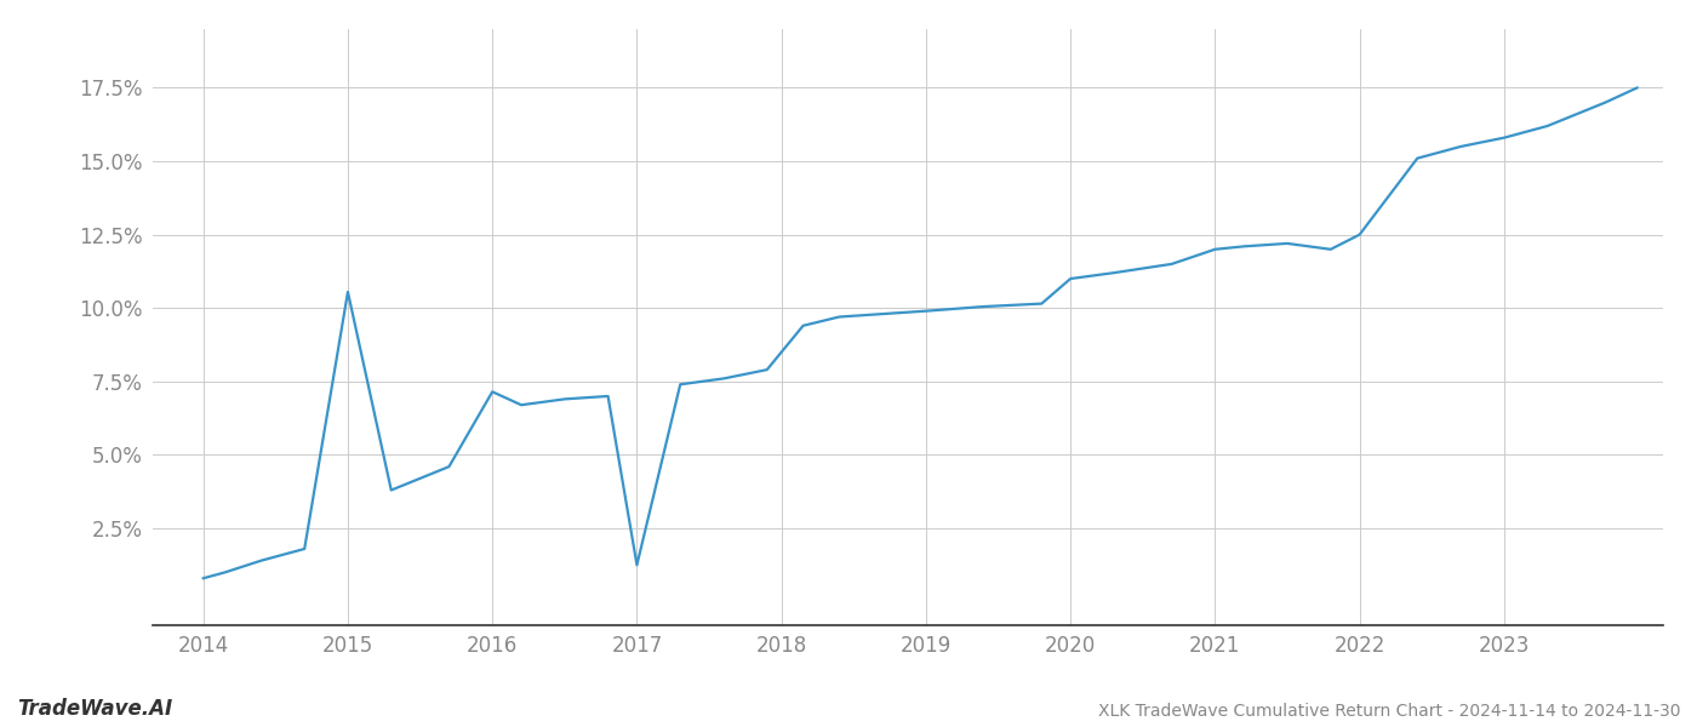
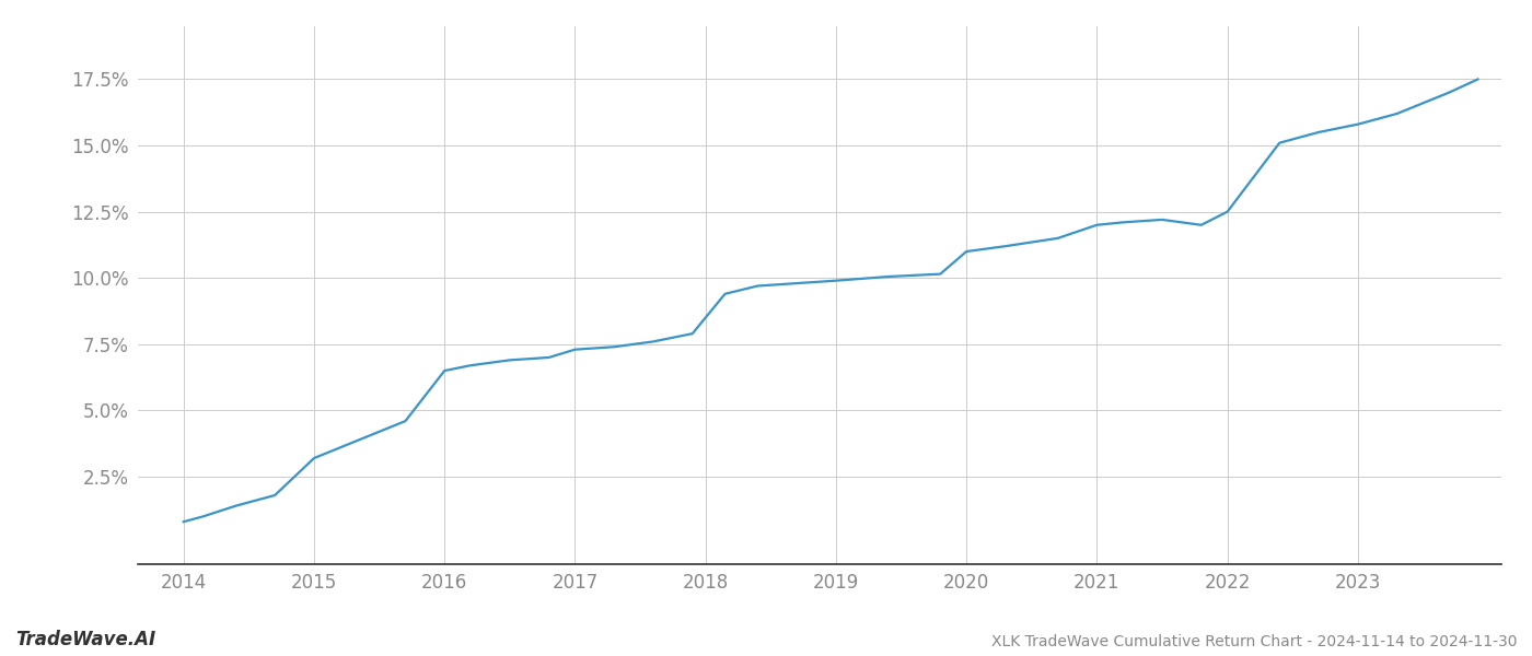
2015: 10.55% -> 3.20%
2016: 7.15% -> 6.50%
2017: 1.25% -> 7.30%
